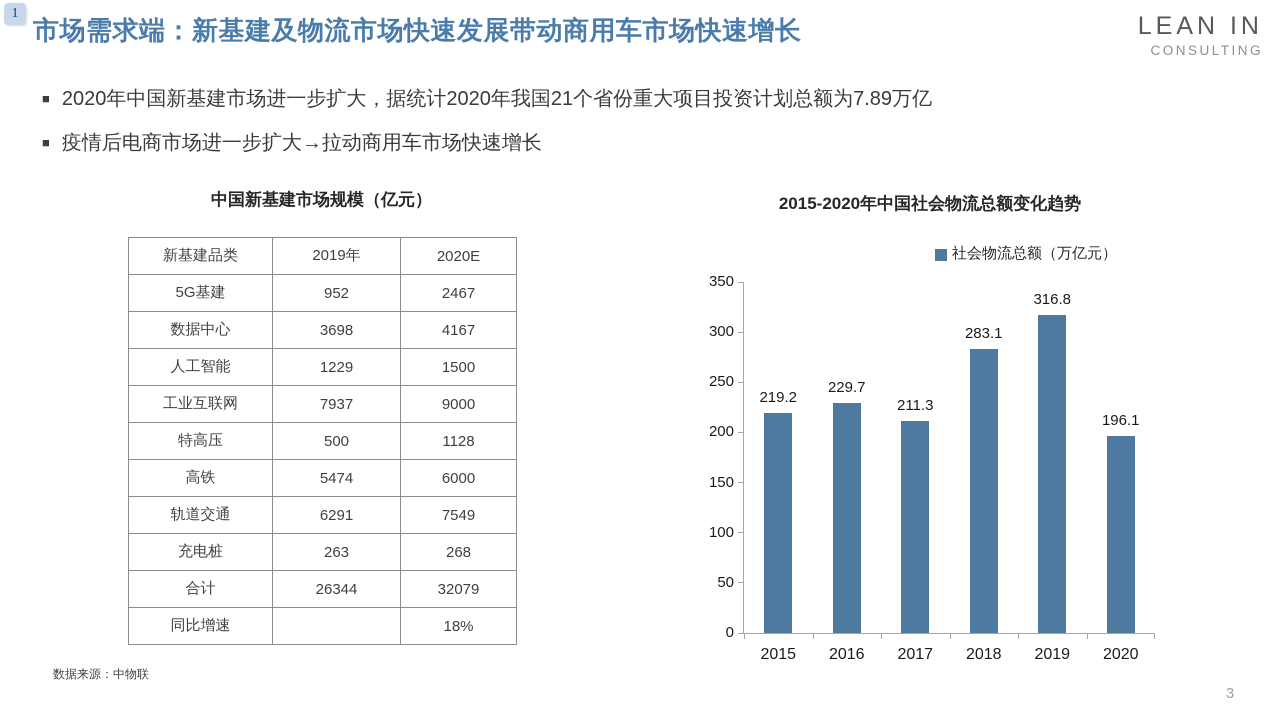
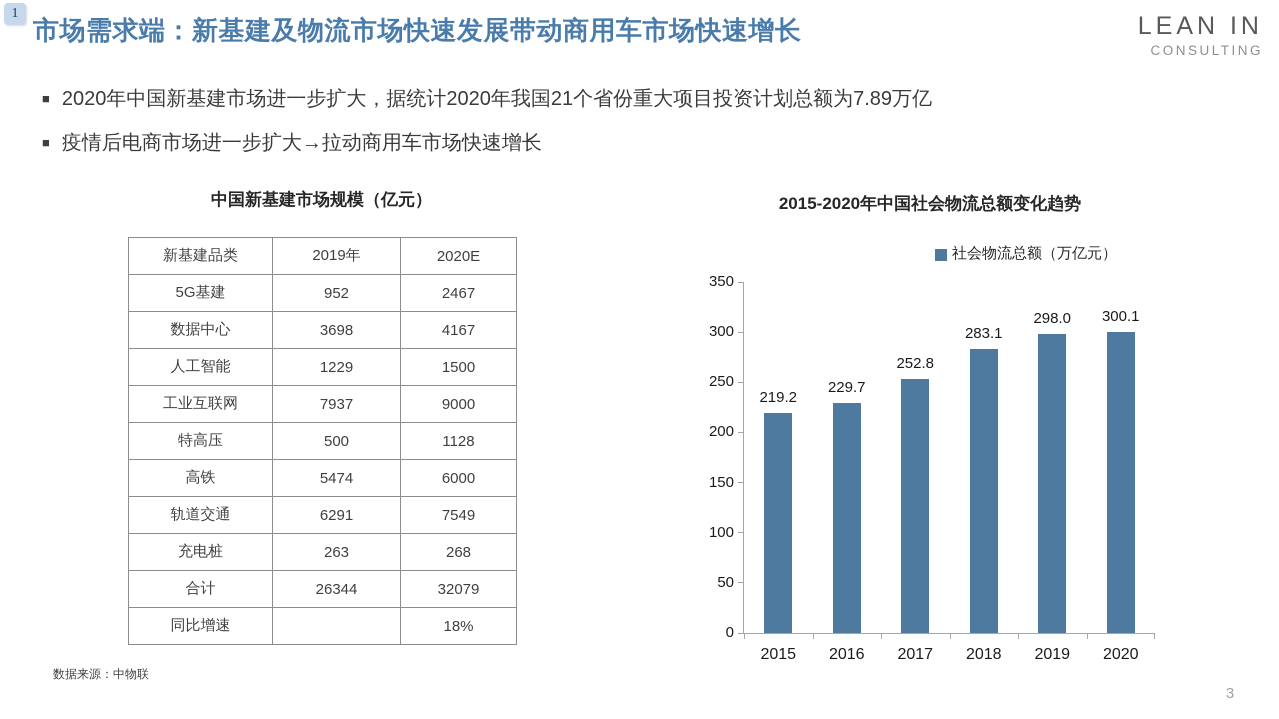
2017: 211.3 -> 252.8
2019: 316.8 -> 298.0
2020: 196.1 -> 300.1
